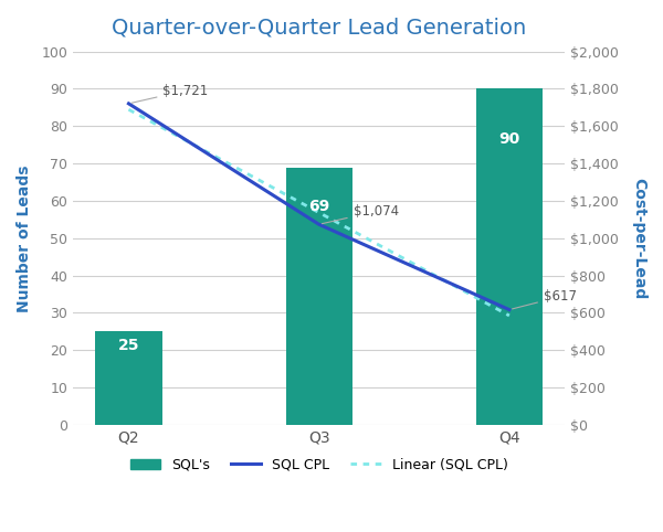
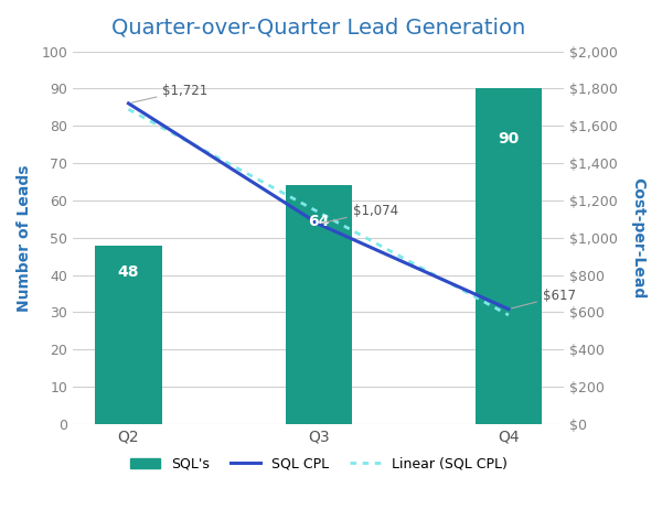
SQL's/Q2: 25 -> 48
SQL's/Q3: 69 -> 64
